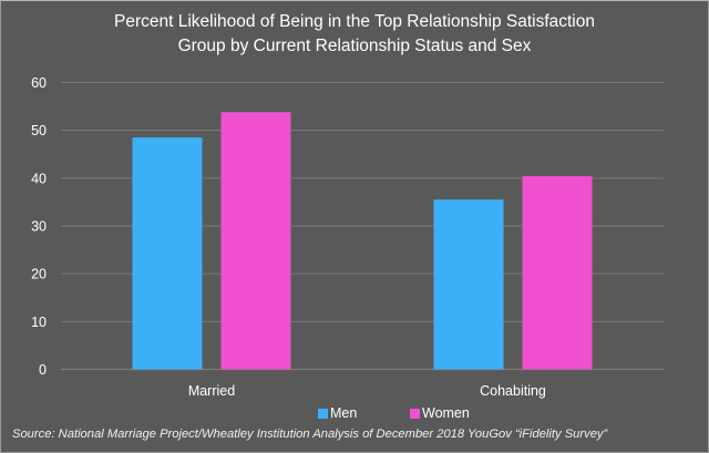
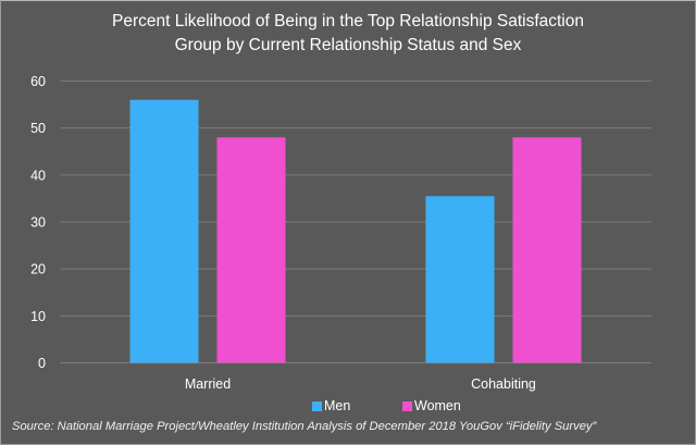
Men/Married: 48 -> 56
Women/Married: 54 -> 48
Women/Cohabiting: 40 -> 48
